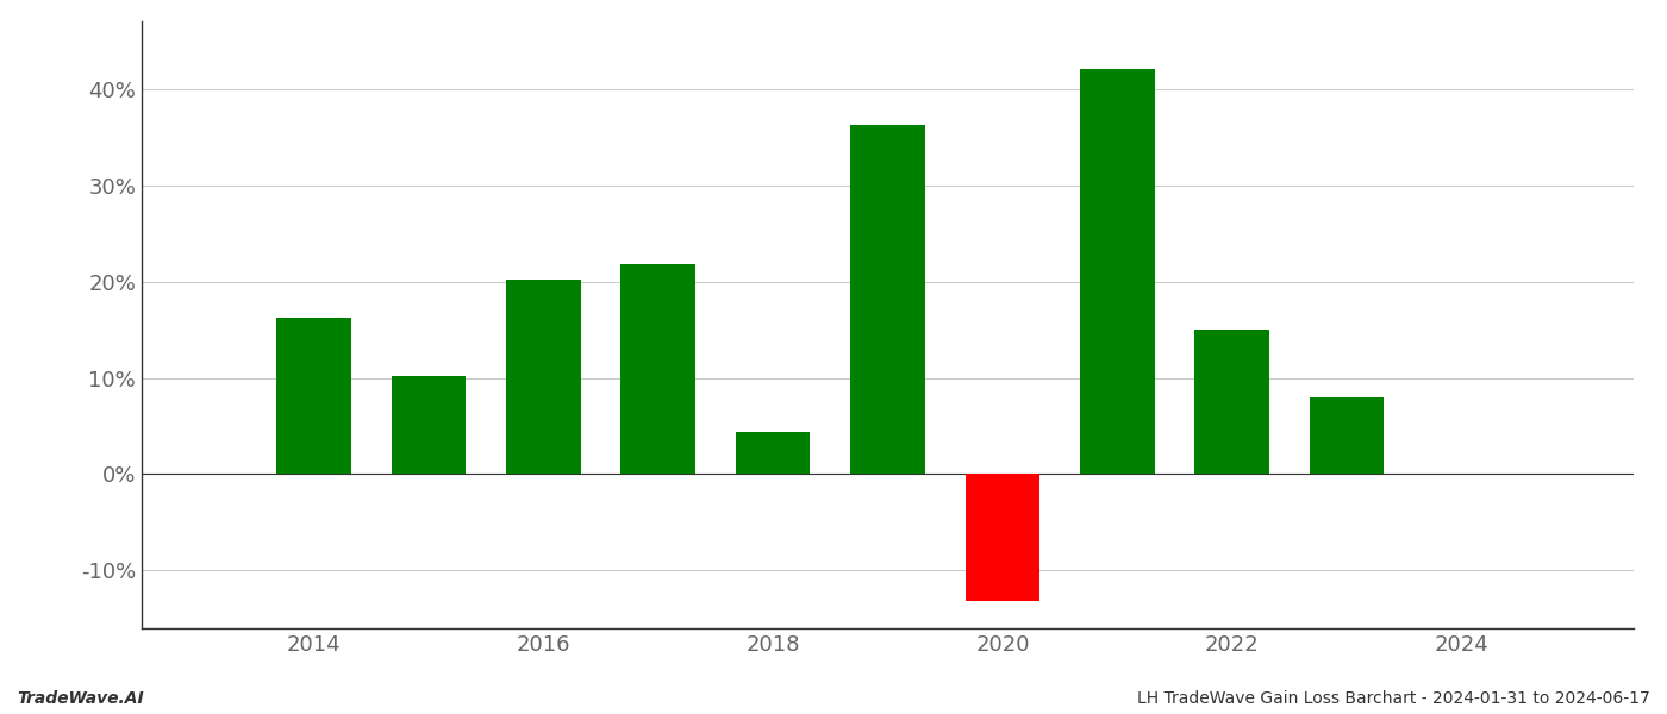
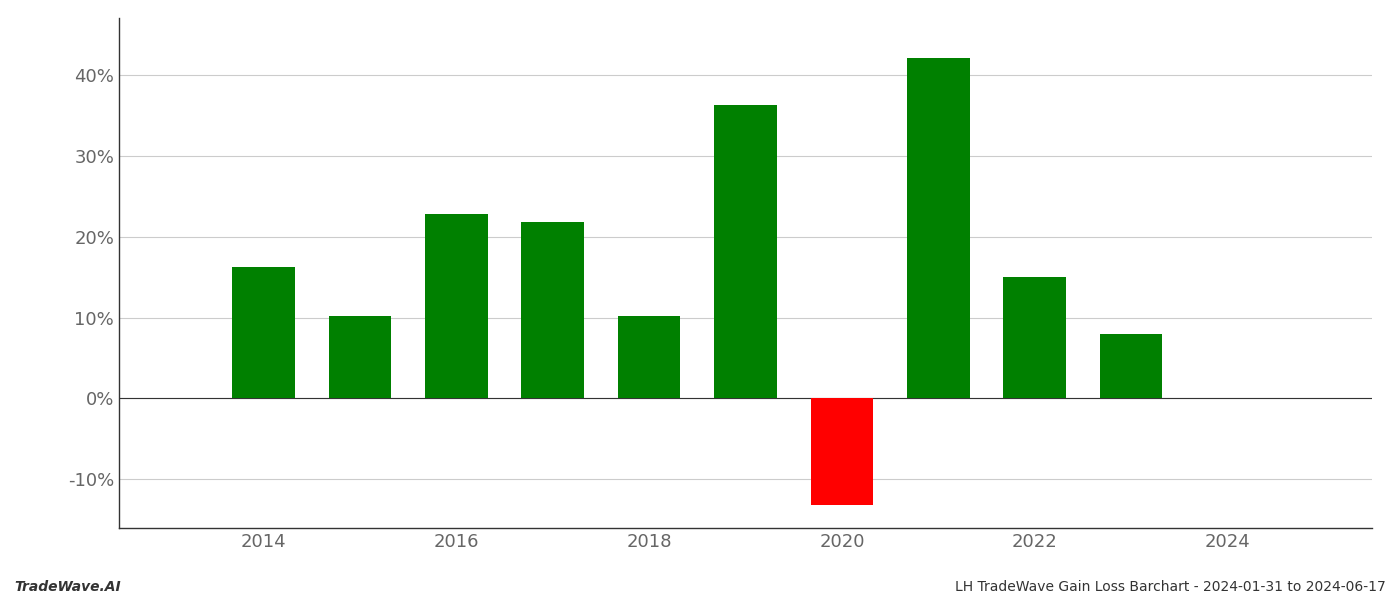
2016: 20.2% -> 22.8%
2018: 4.4% -> 10.2%
